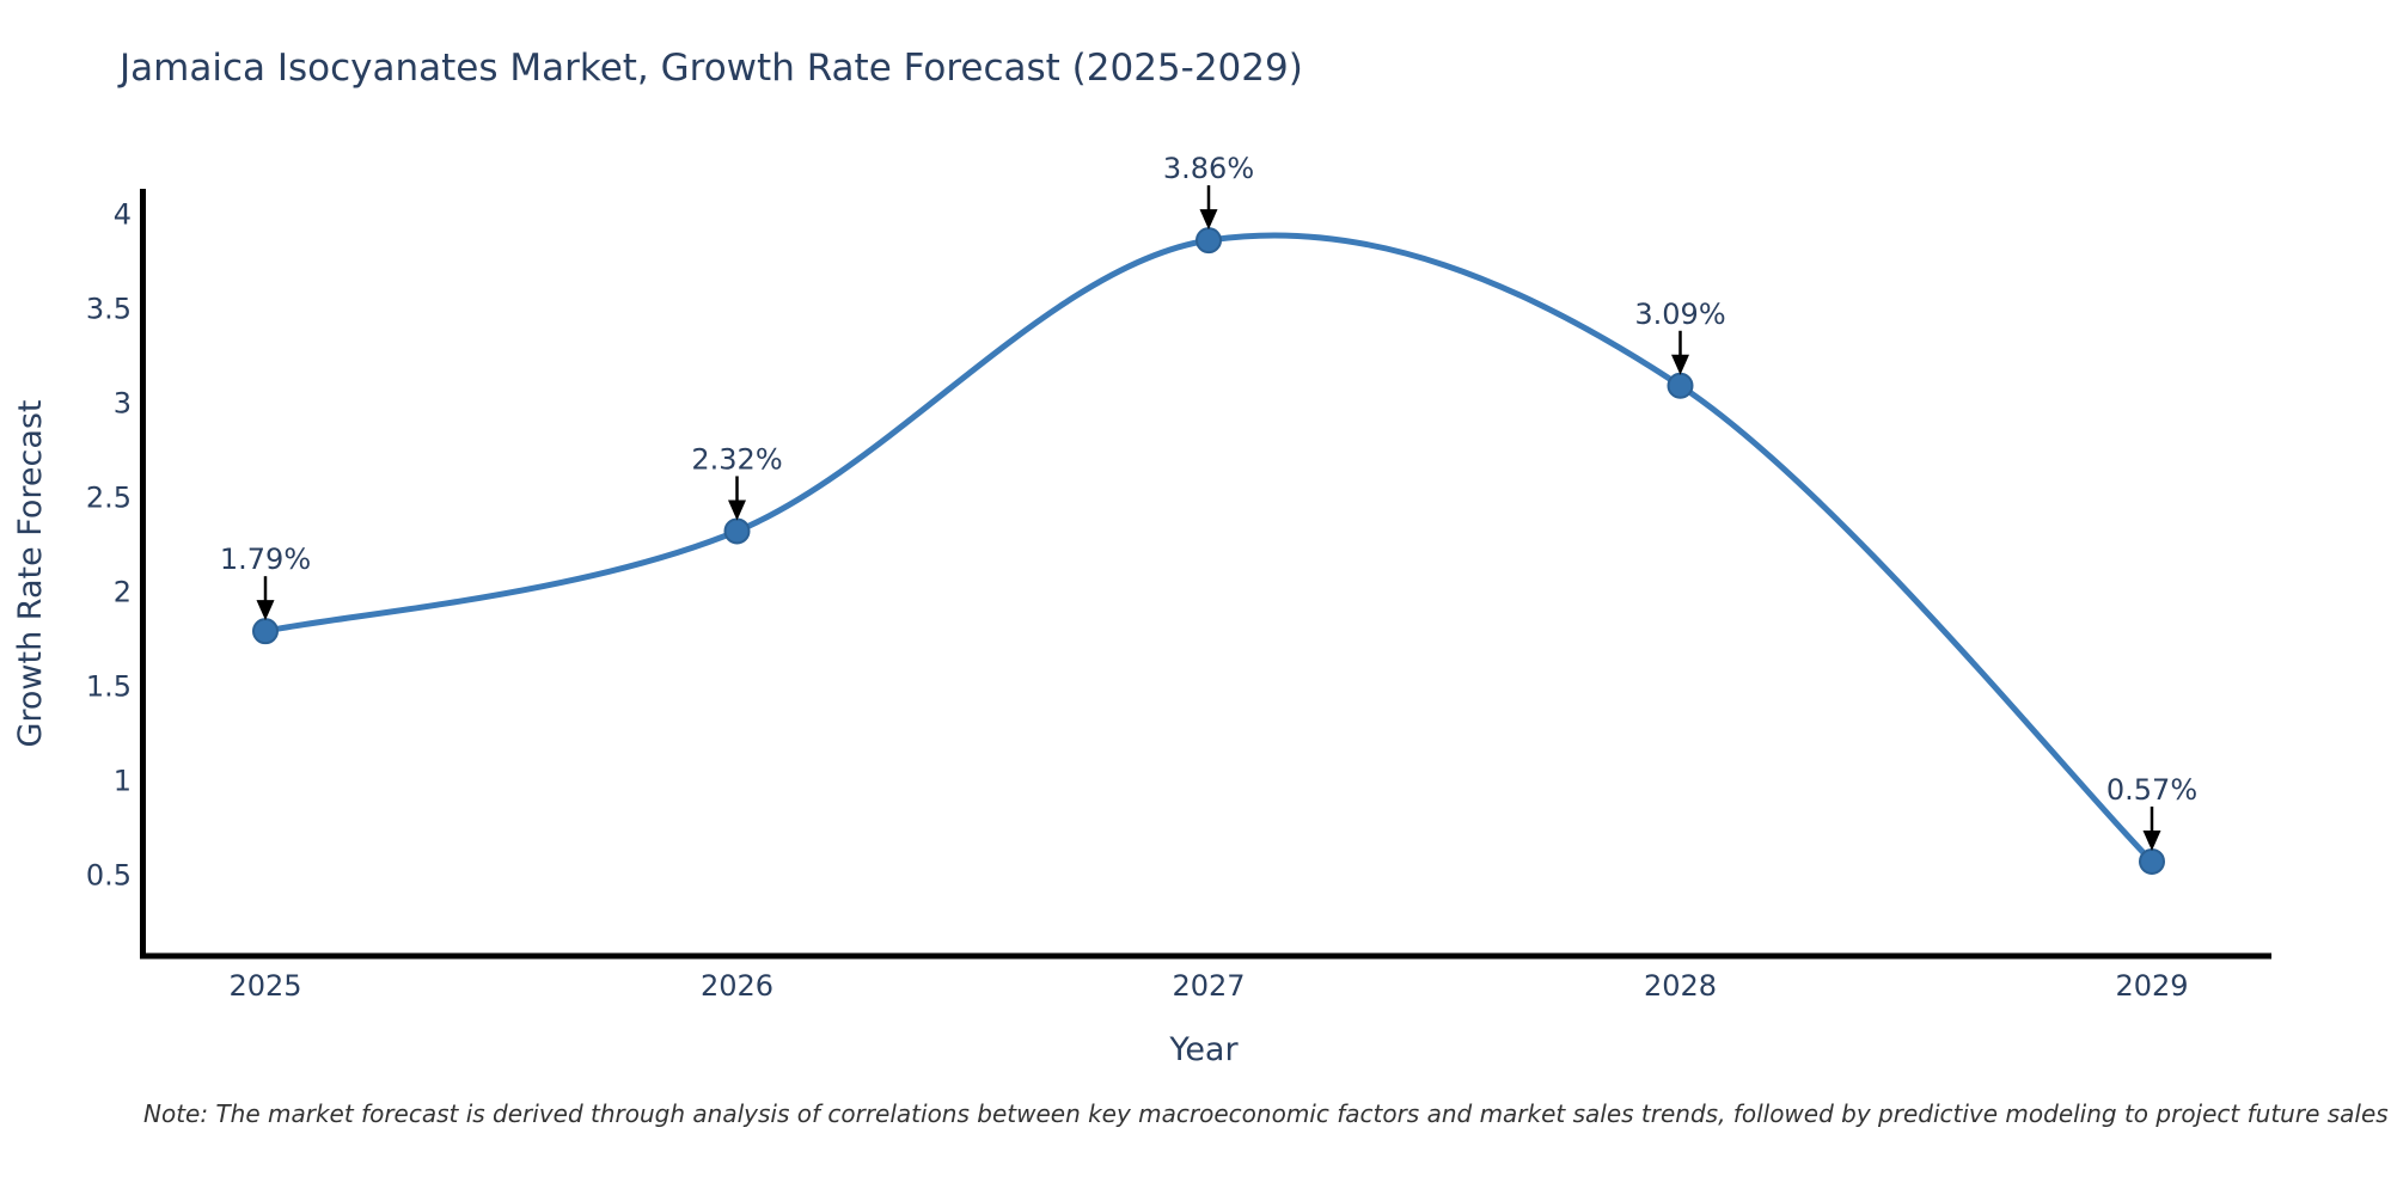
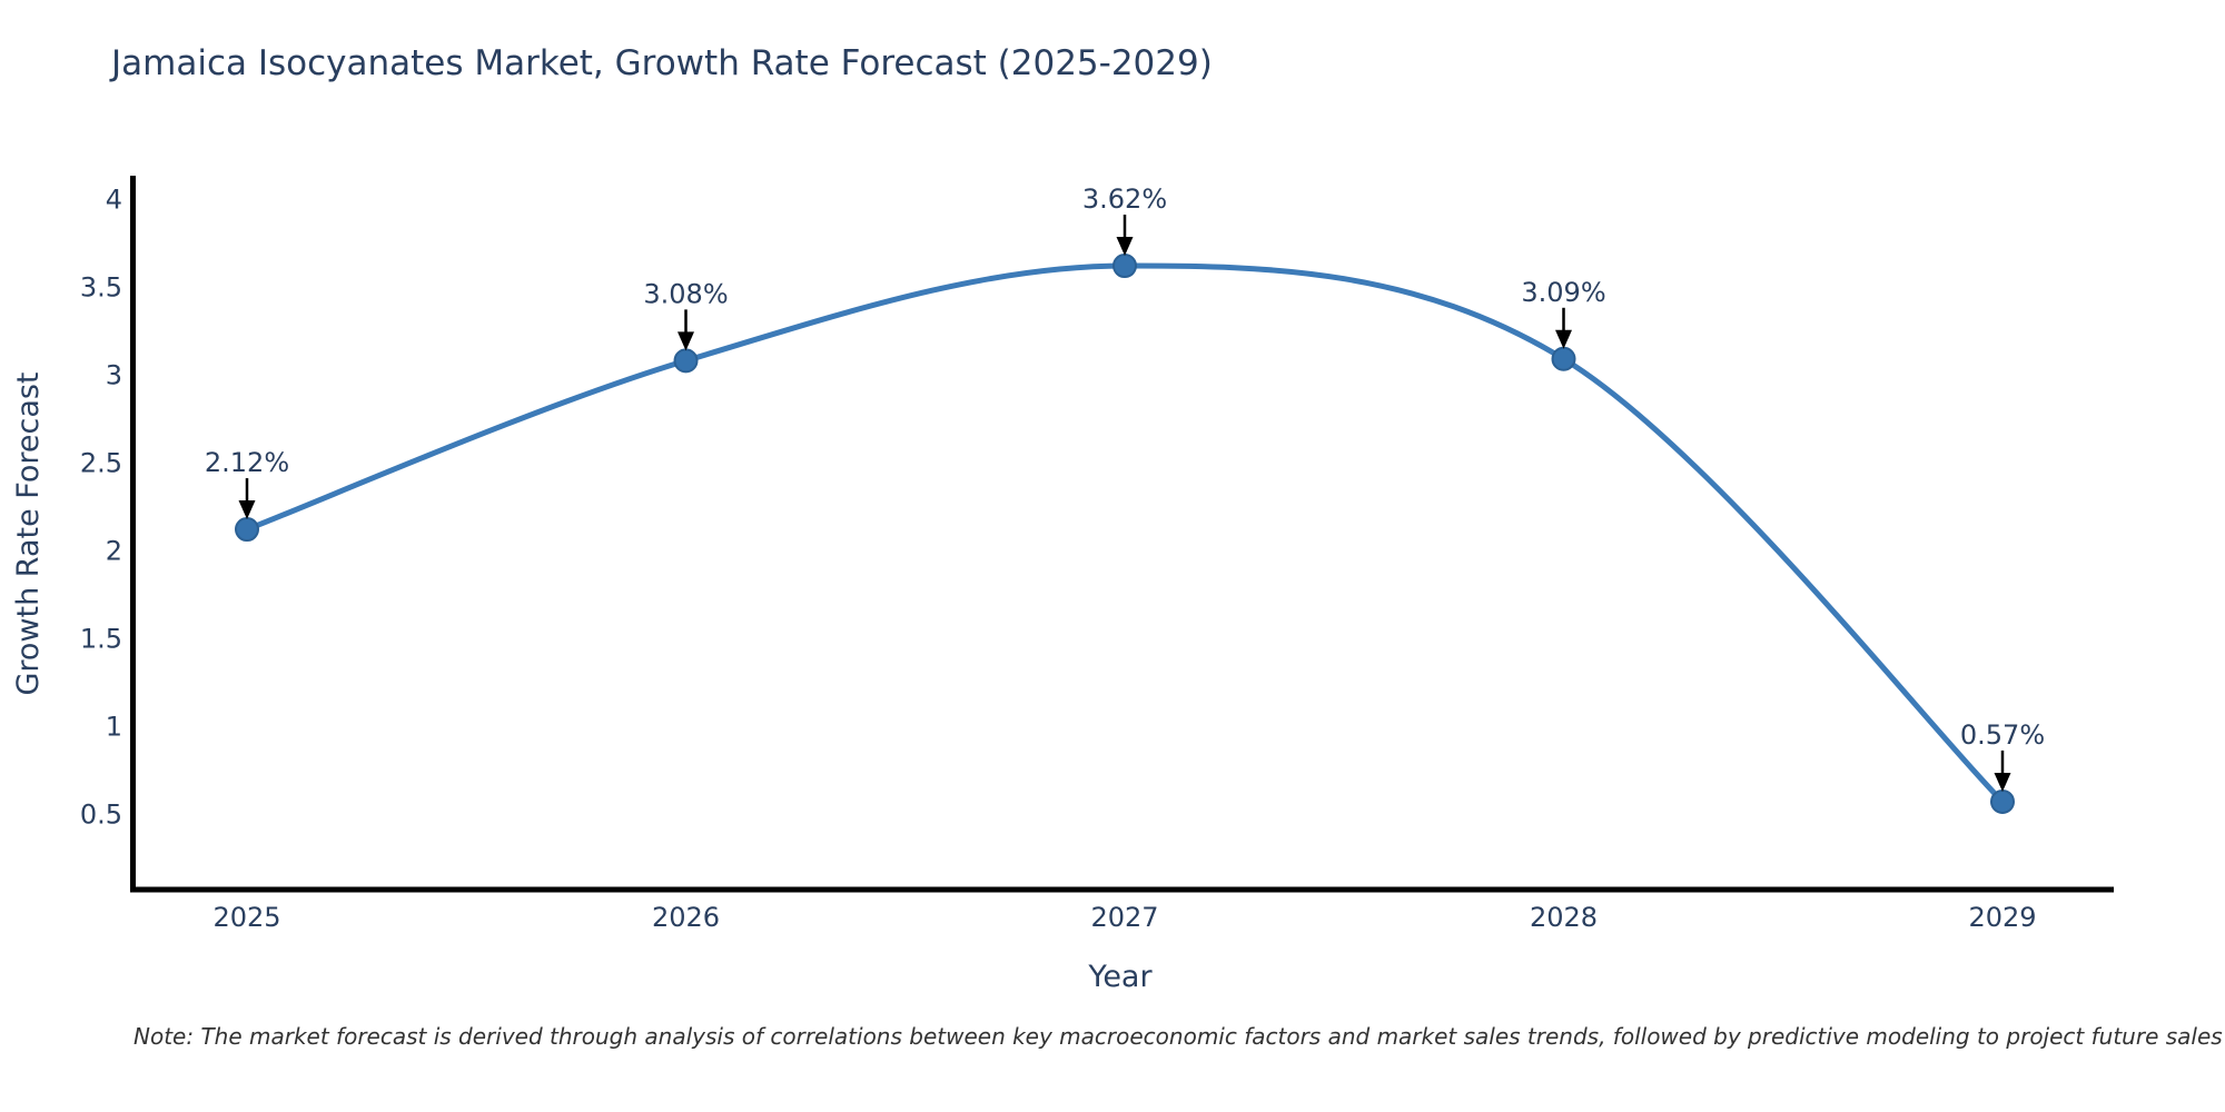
2025: 1.79% -> 2.12%
2026: 2.32% -> 3.08%
2027: 3.86% -> 3.62%
